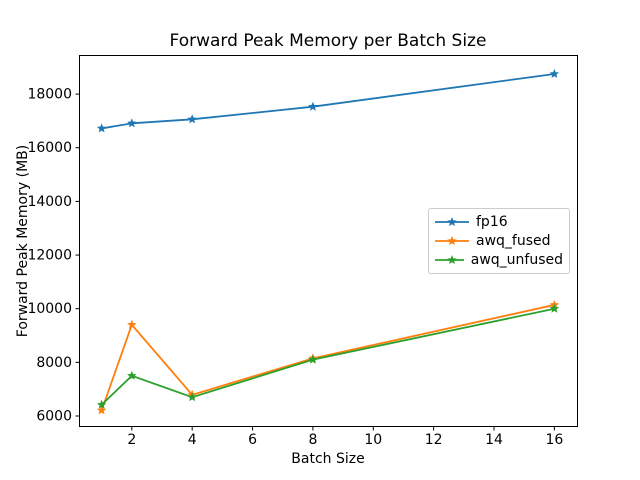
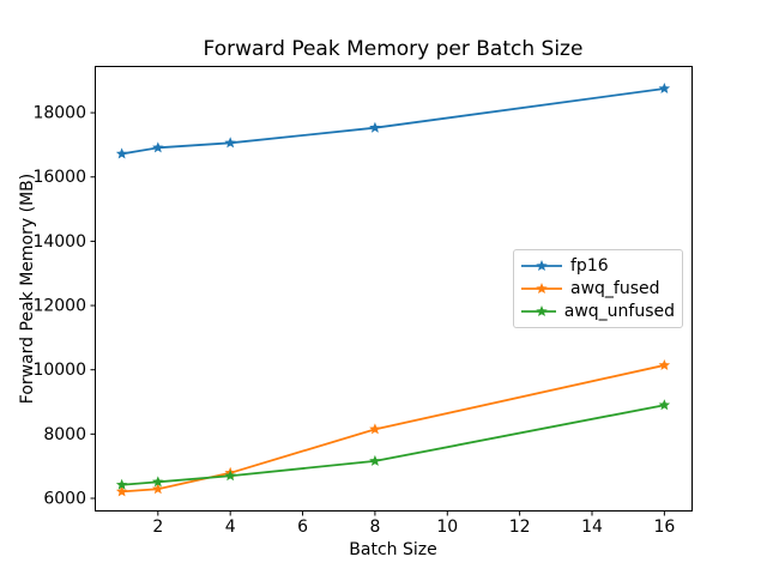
awq_fused/2: 9400 -> 6300
awq_unfused/2: 7500 -> 6500
awq_unfused/8: 8100 -> 7200
awq_unfused/16: 10000 -> 8900
